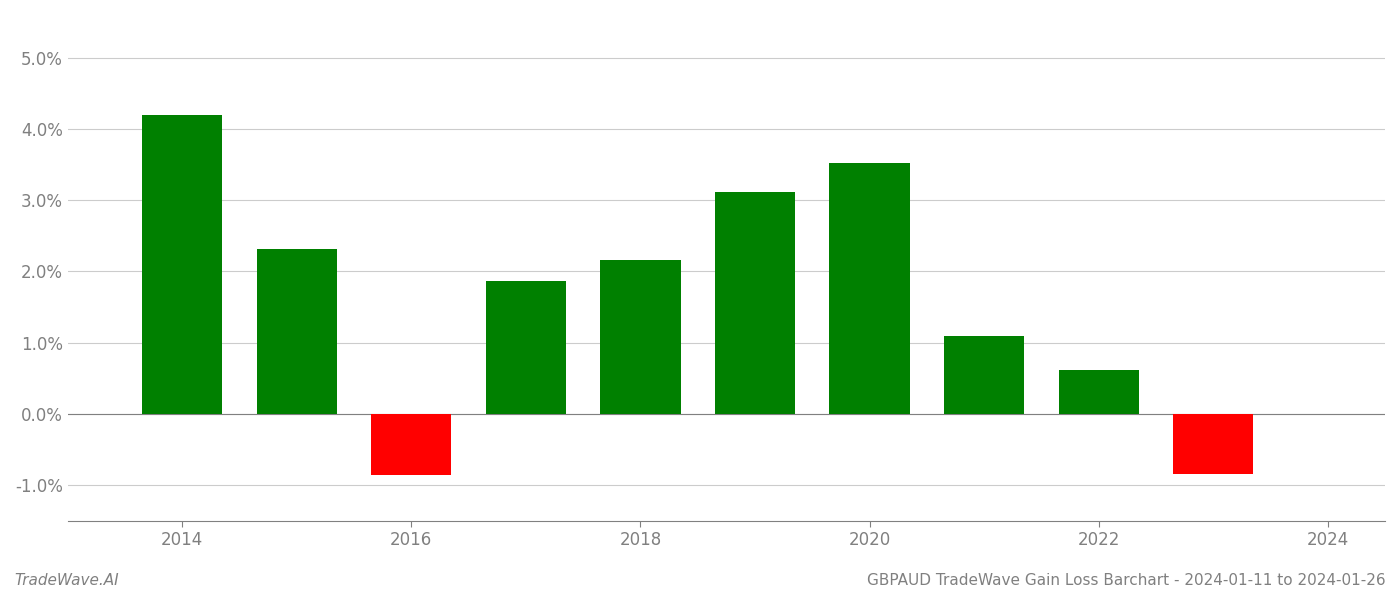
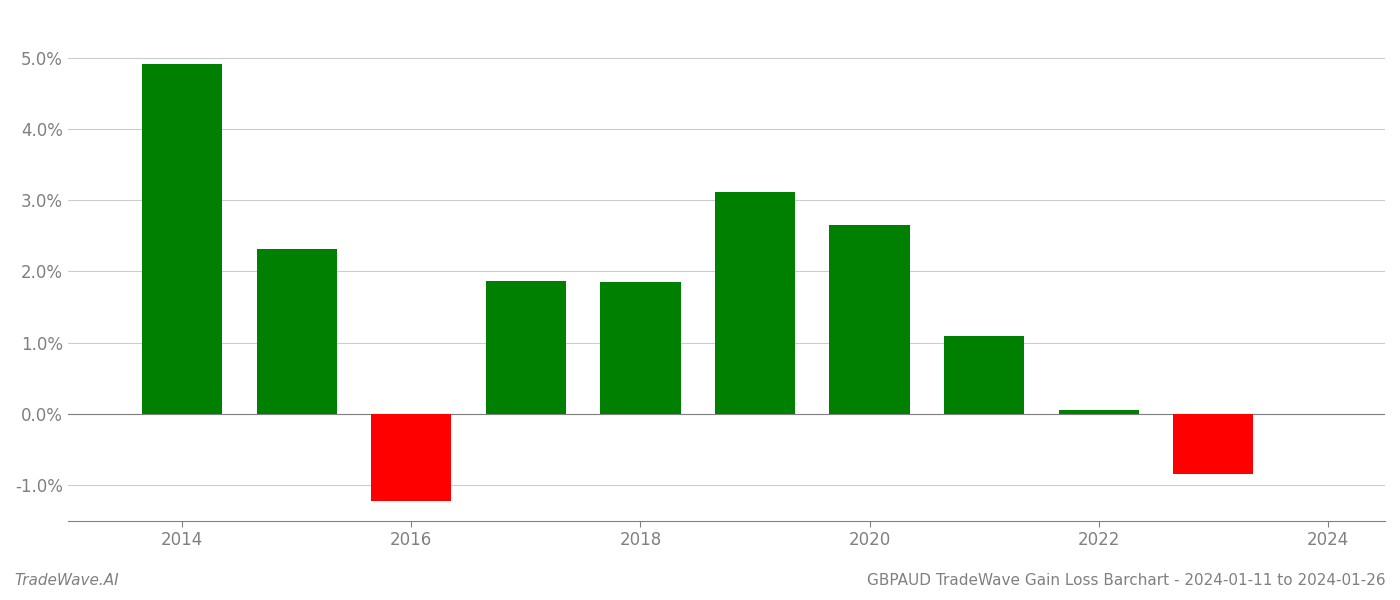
2014: 4.20% -> 4.91%
2016: -0.86% -> -1.22%
2018: 2.16% -> 1.85%
2020: 3.52% -> 2.65%
2022: 0.62% -> 0.05%
